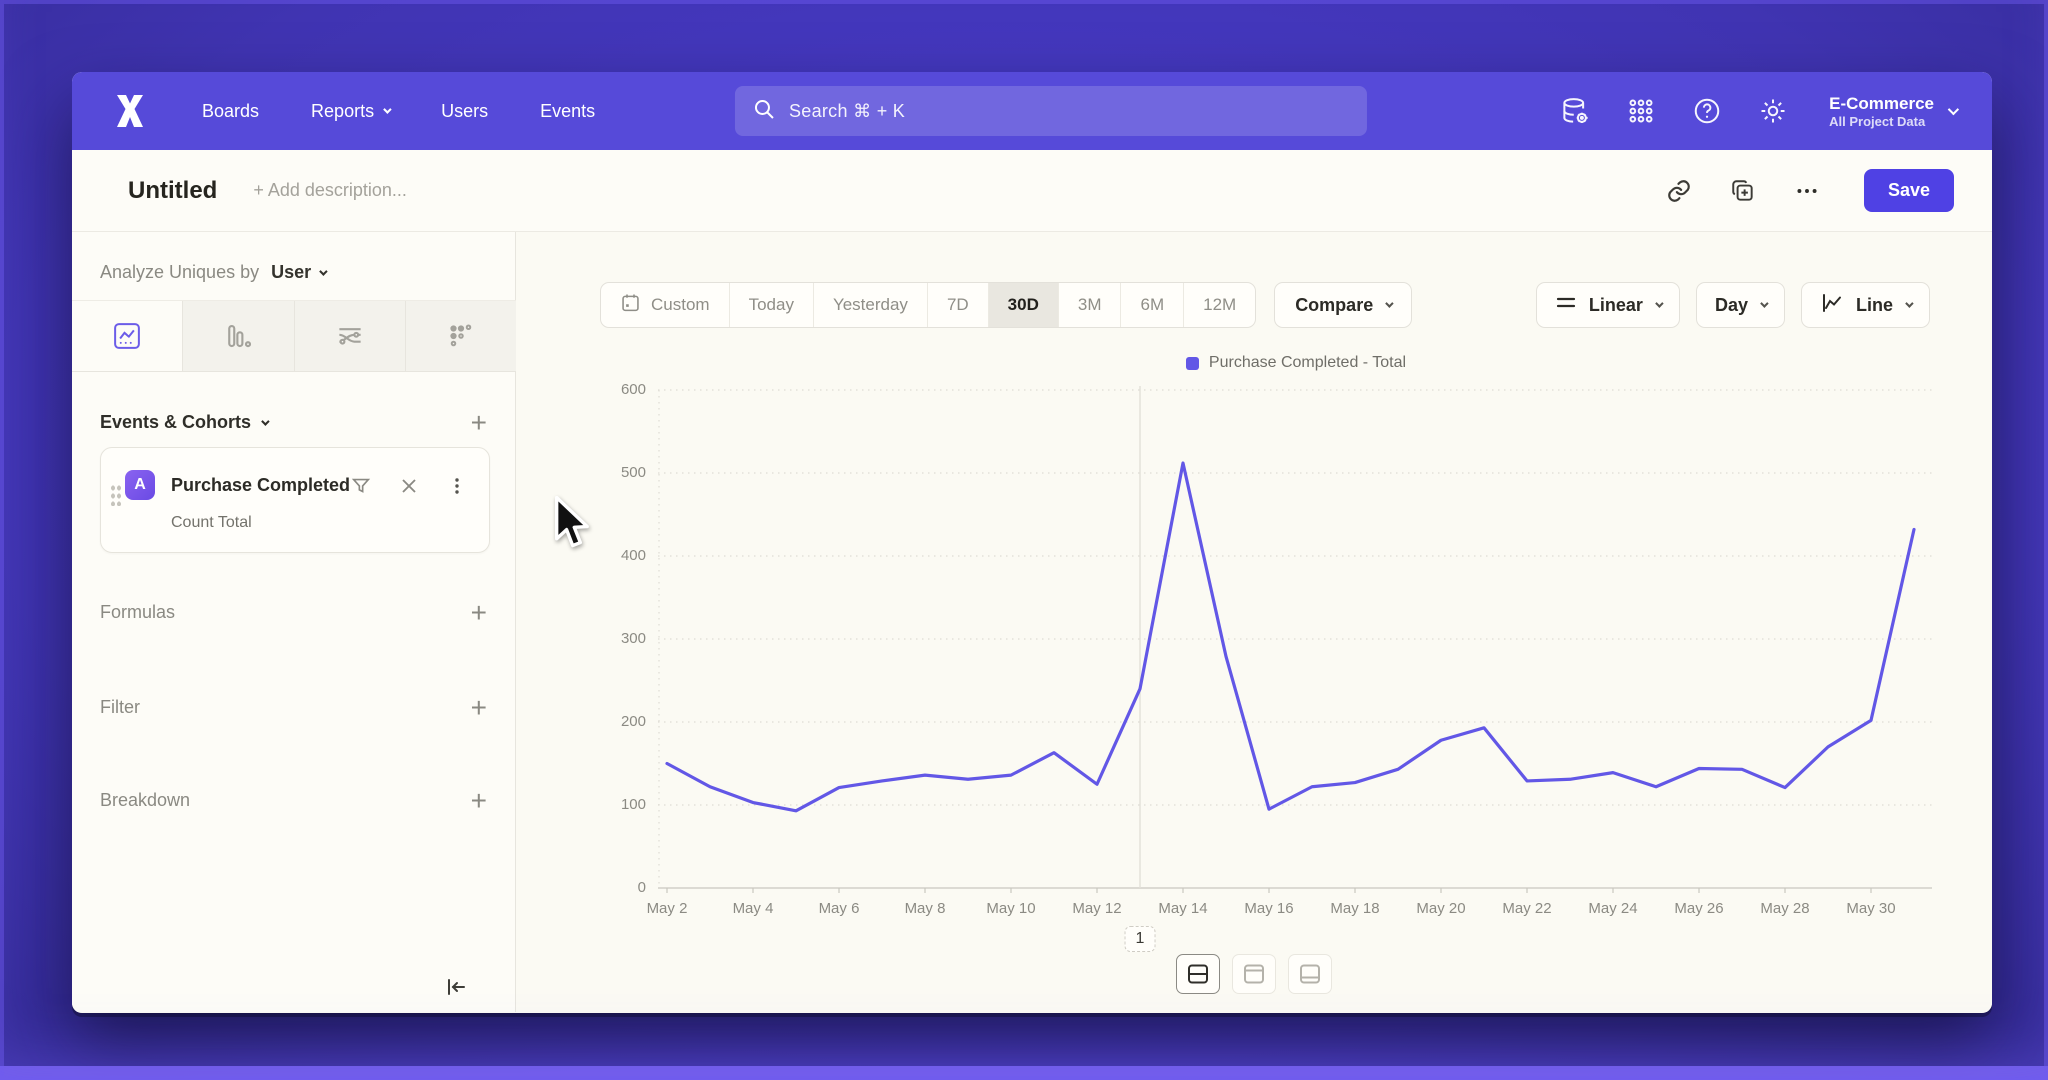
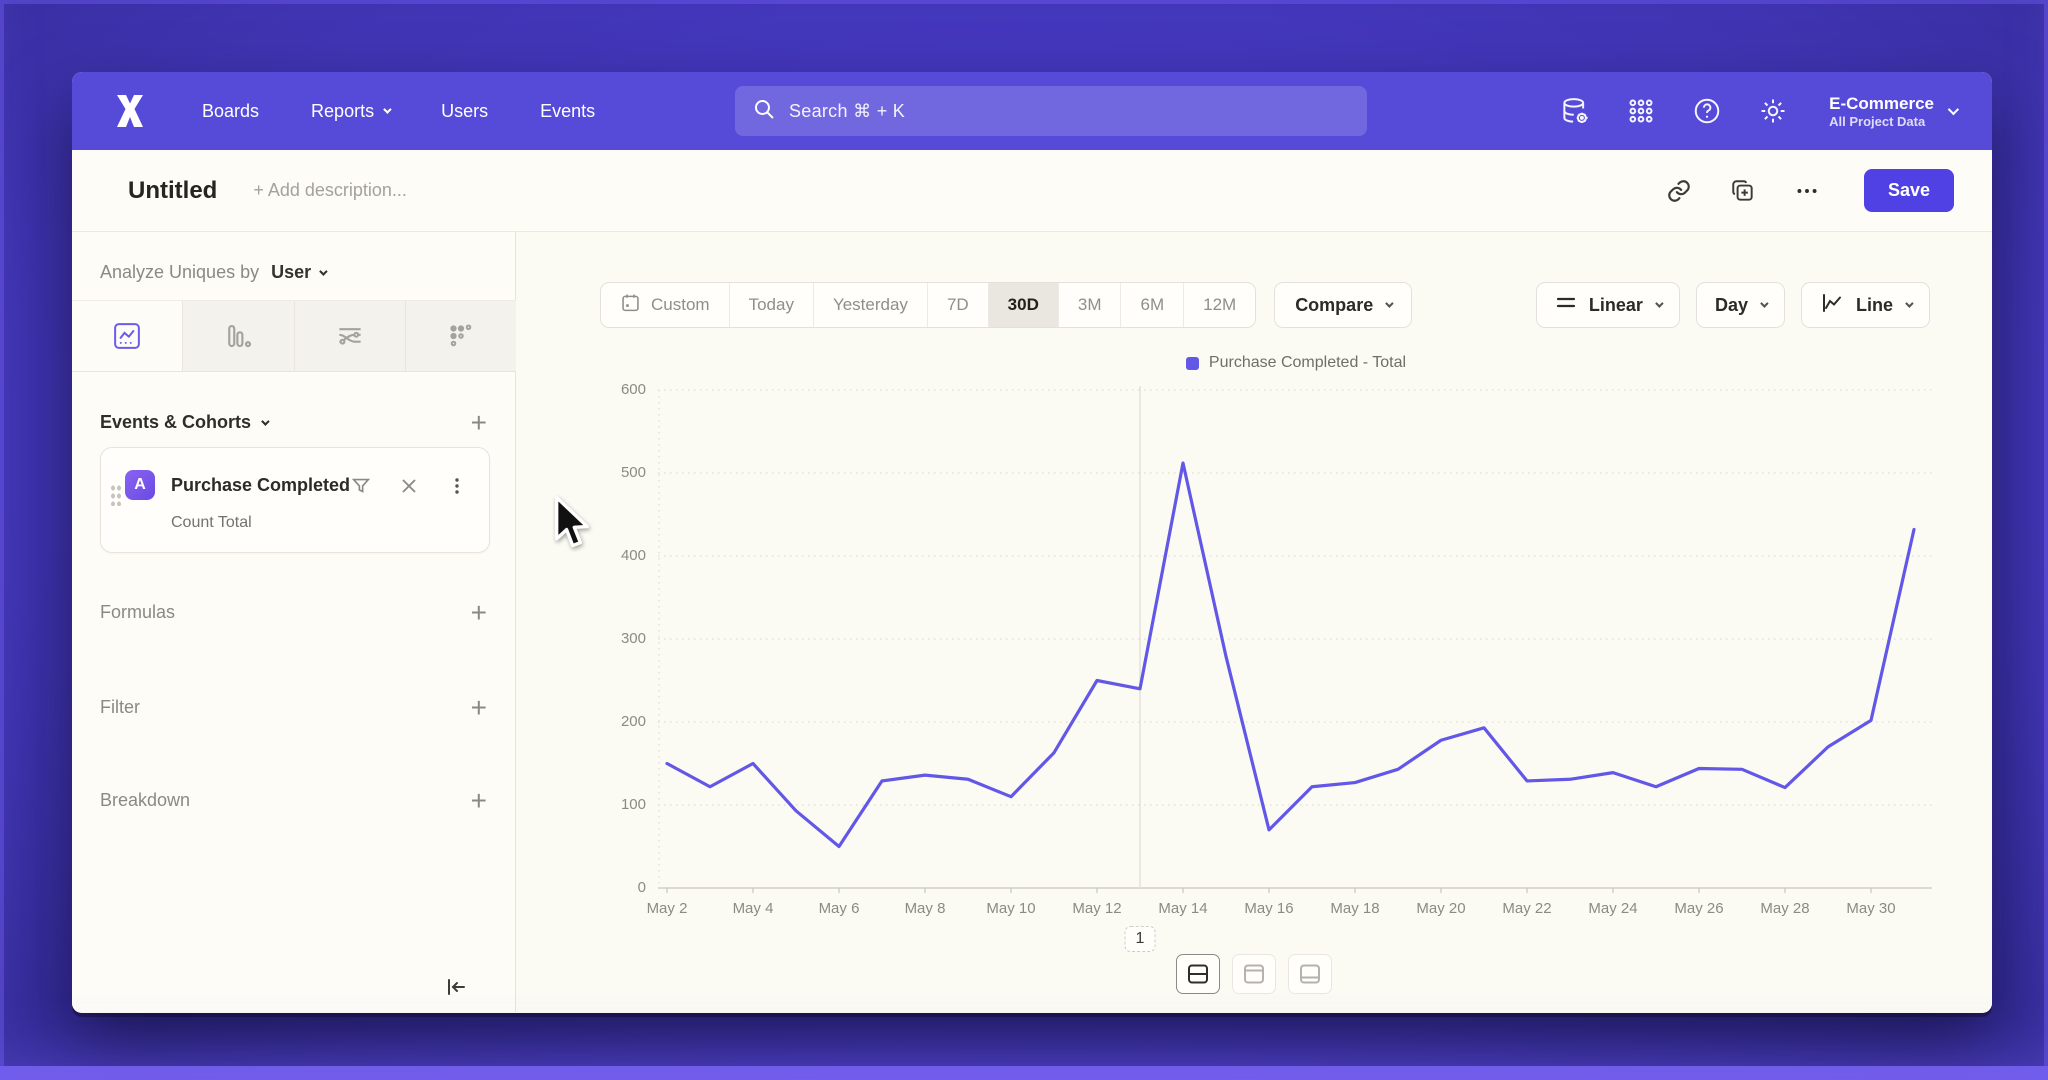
May 4: 100 -> 150
May 6: 120 -> 50
May 10: 140 -> 110
May 12: 120 -> 250
May 16: 100 -> 70
